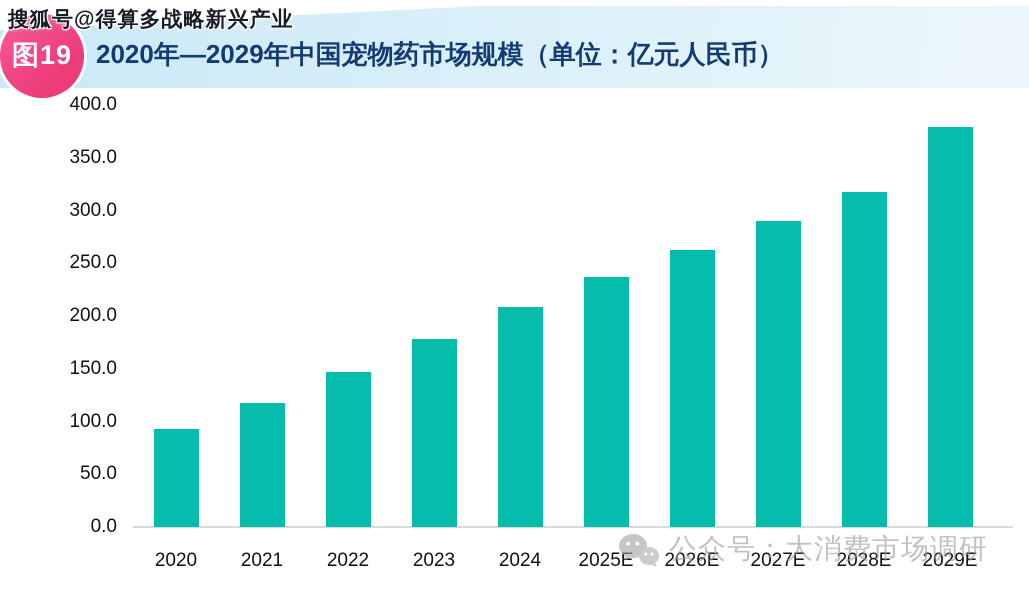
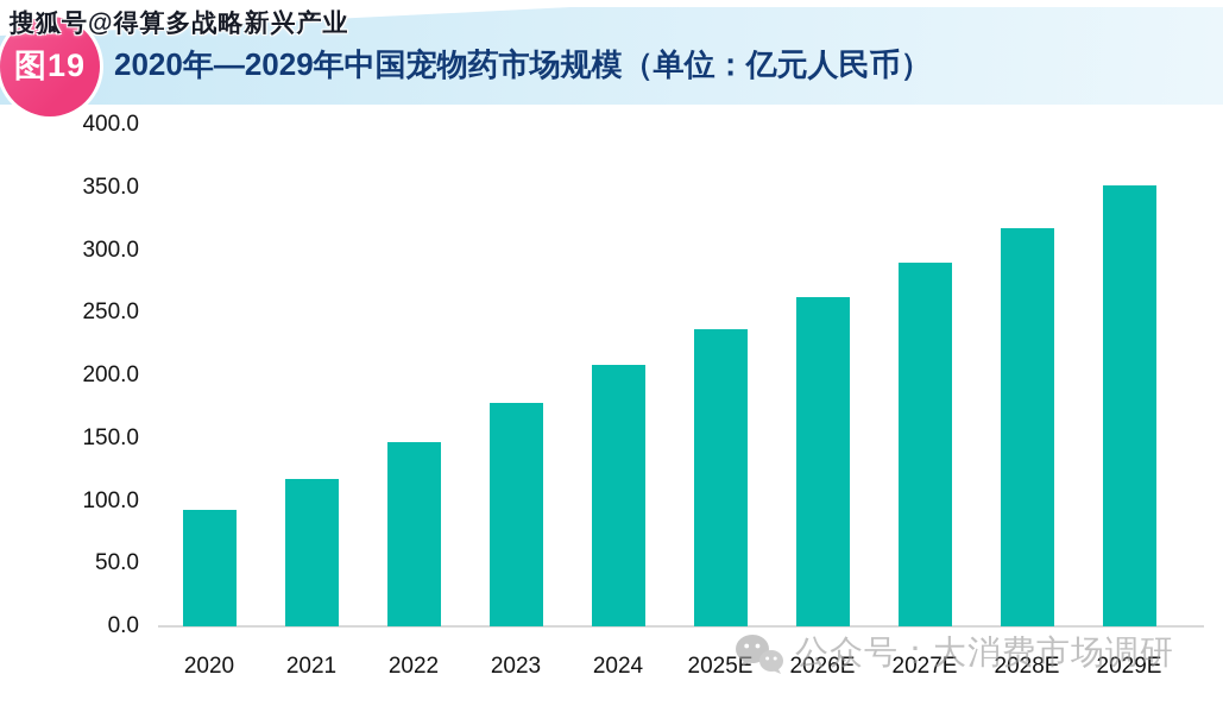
2029E: 379 -> 352
